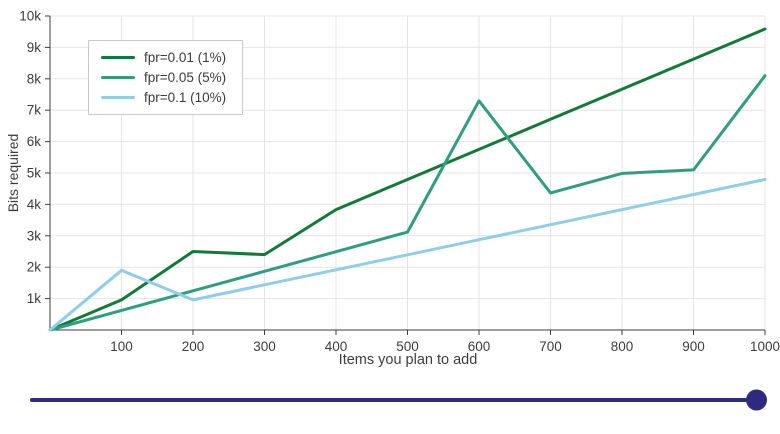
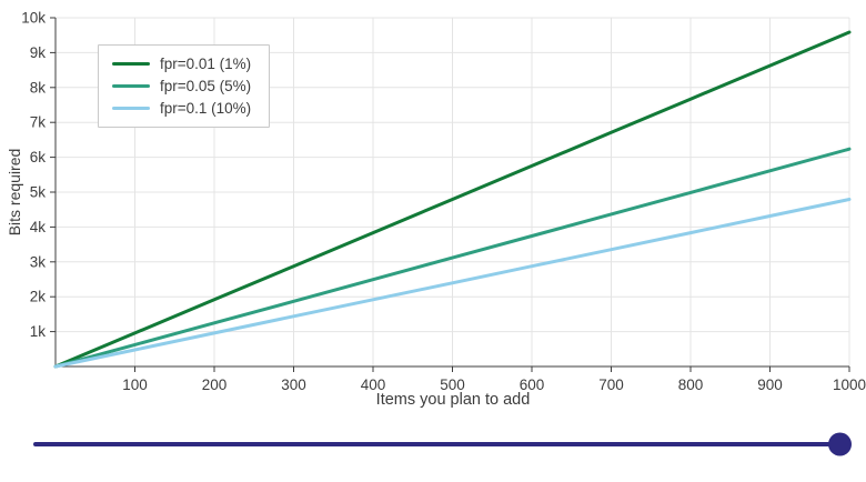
fpr=0.1 (10%)/100: 1.9k -> 0.5k
fpr=0.01 (1%)/200: 2.5k -> 1.9k
fpr=0.01 (1%)/300: 2.4k -> 2.9k
fpr=0.05 (5%)/600: 7.3k -> 3.7k
fpr=0.05 (5%)/900: 5.1k -> 5.6k
fpr=0.05 (5%)/1000: 8.1k -> 6.2k
